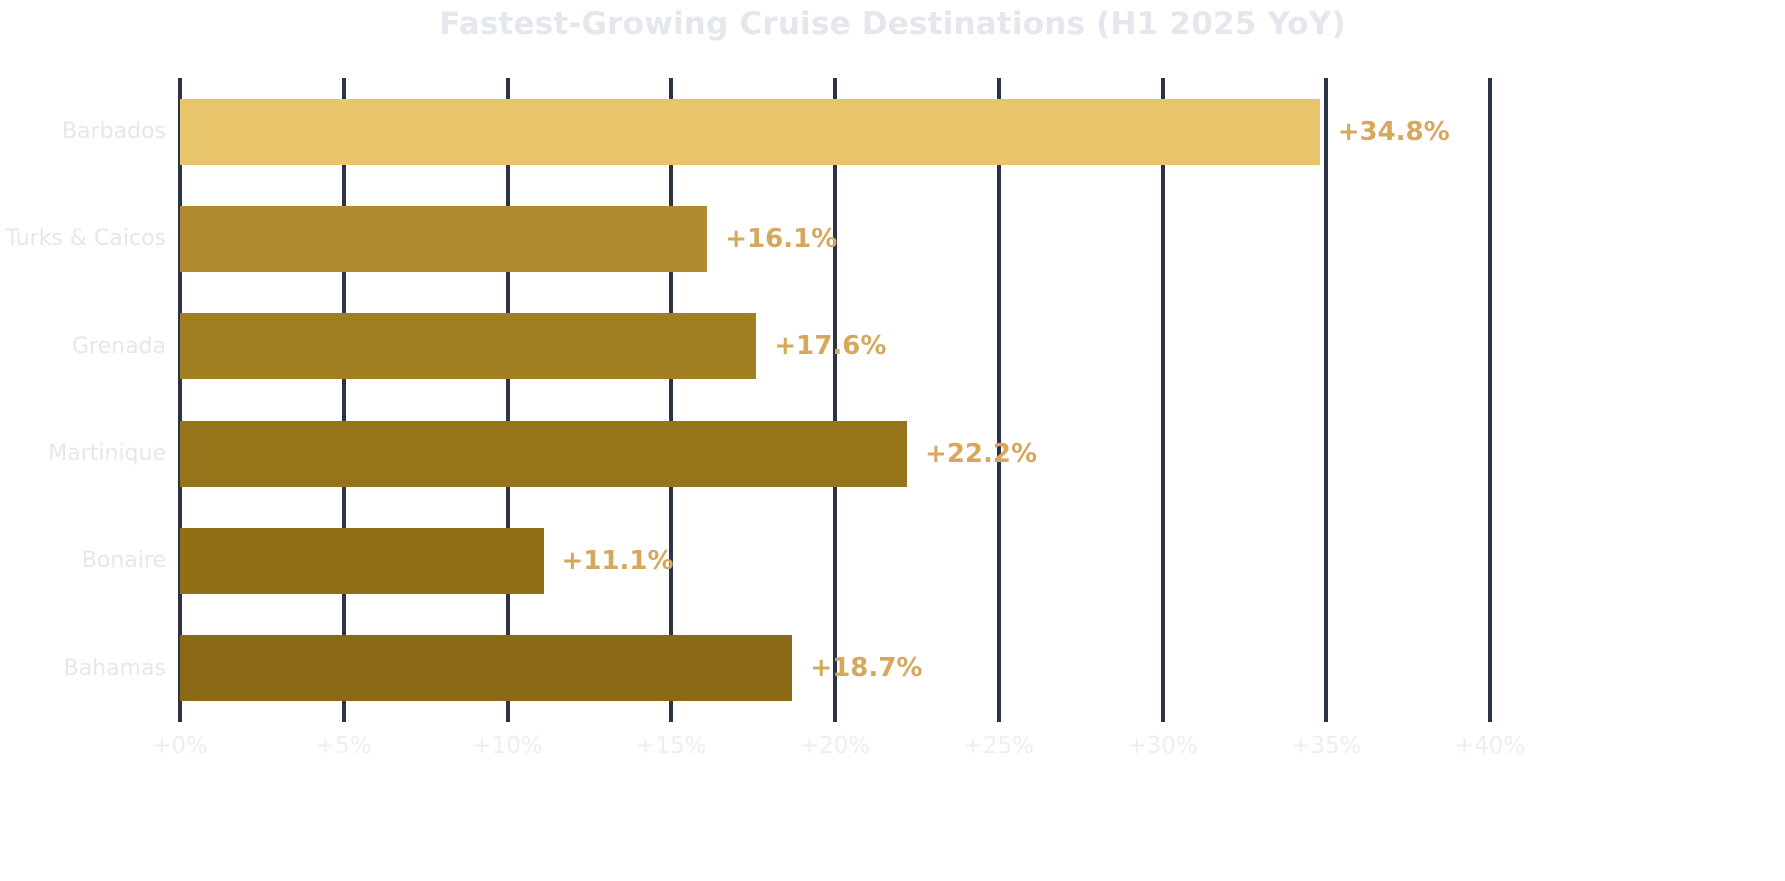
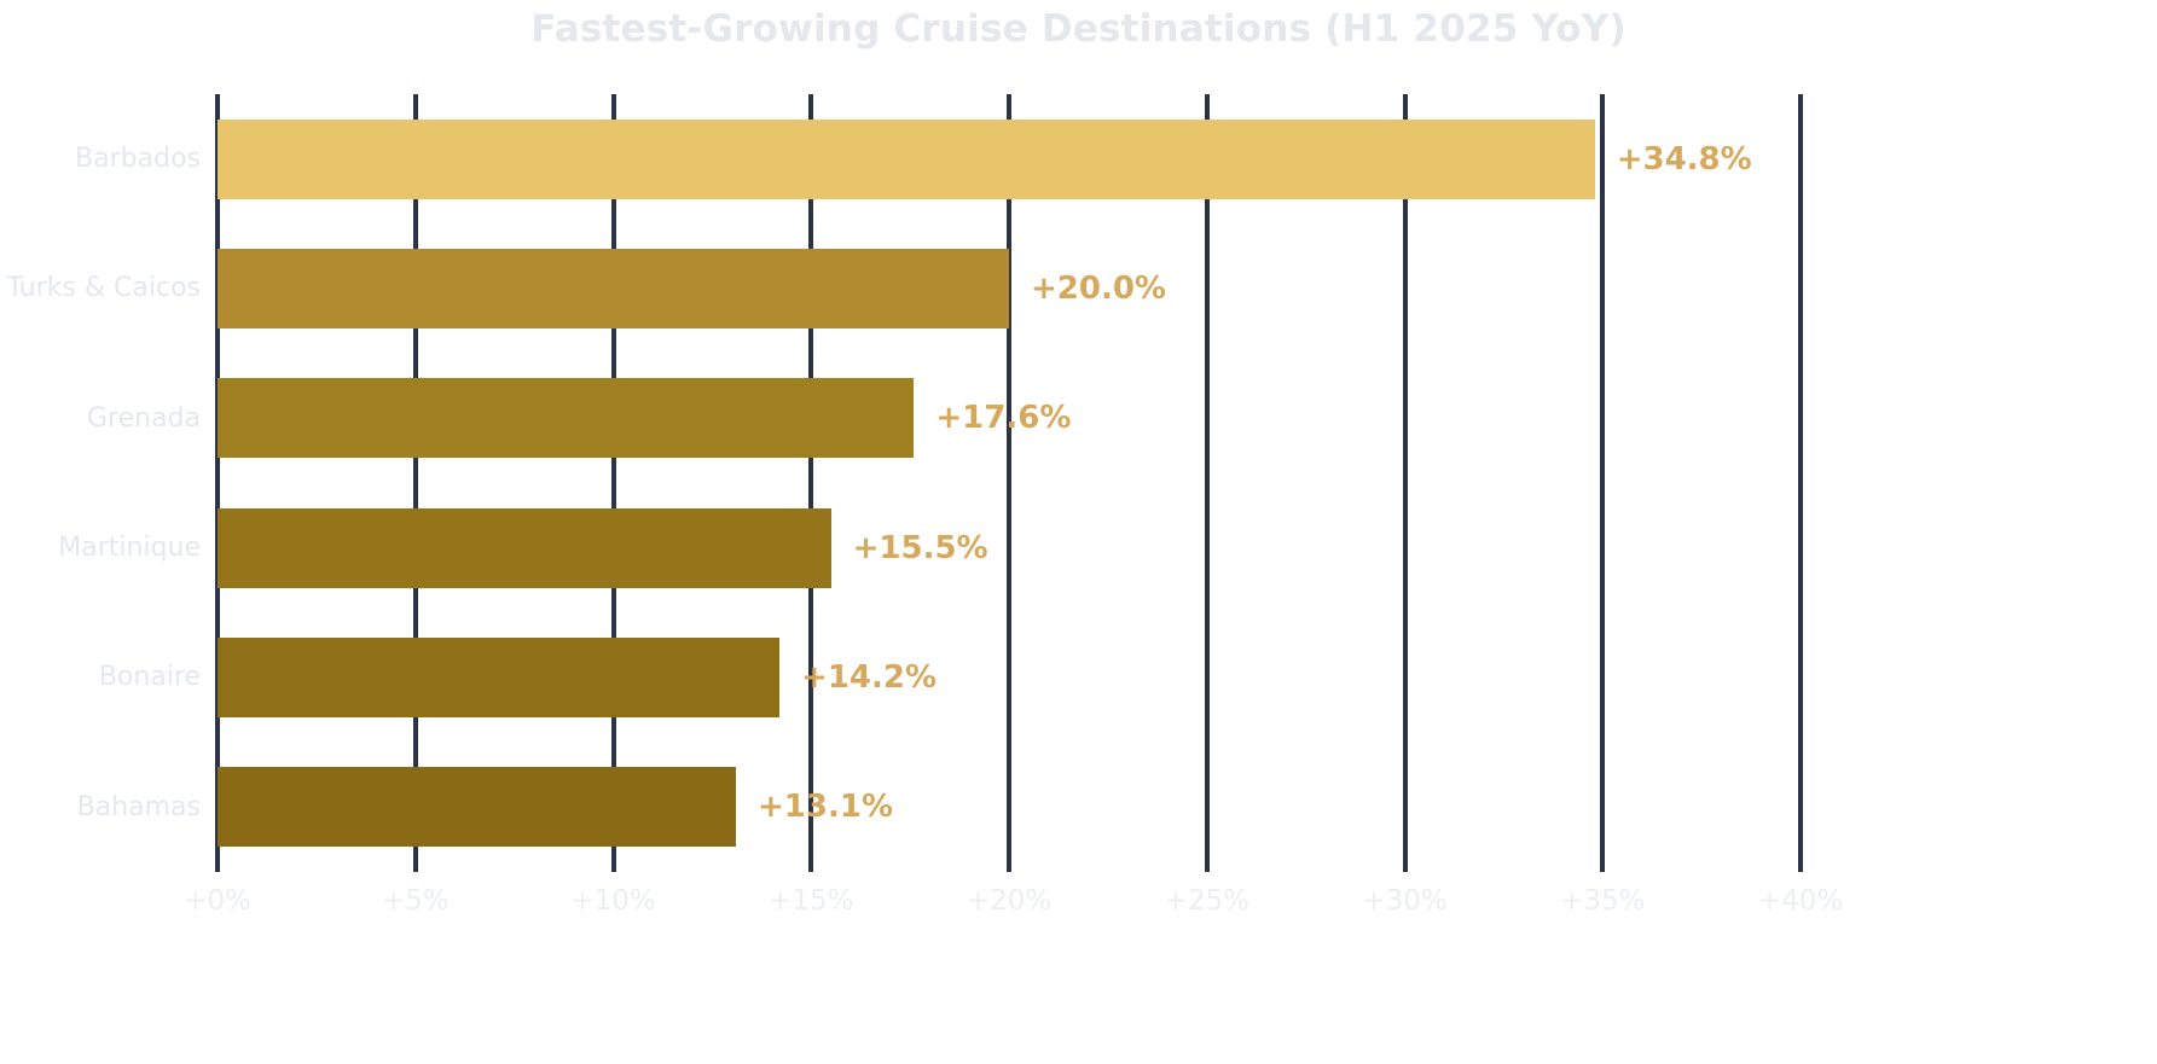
Turks & Caicos: +16.1% -> +20.0%
Martinique: +22.2% -> +15.5%
Bonaire: +11.1% -> +14.2%
Bahamas: +18.7% -> +13.1%
